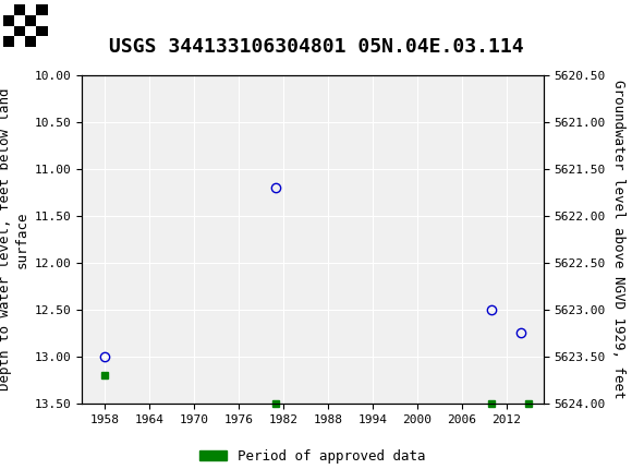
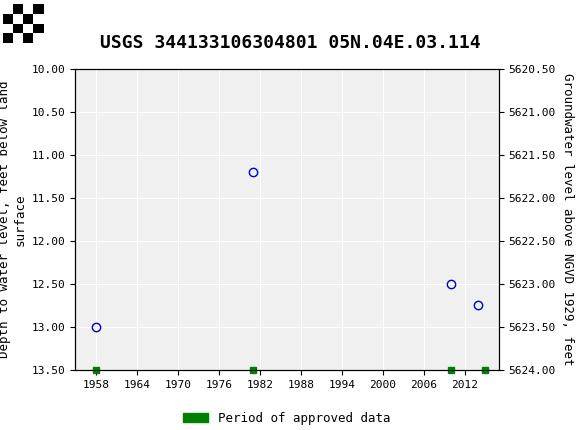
Period of approved data/1958: 13.2 -> 13.5
